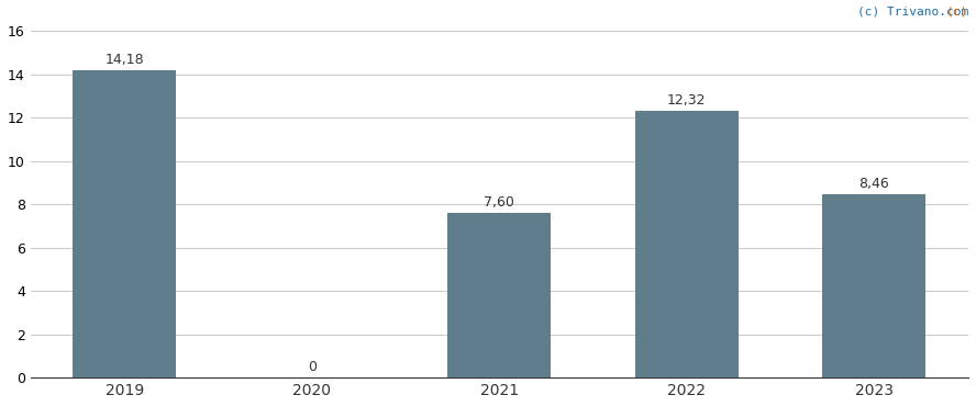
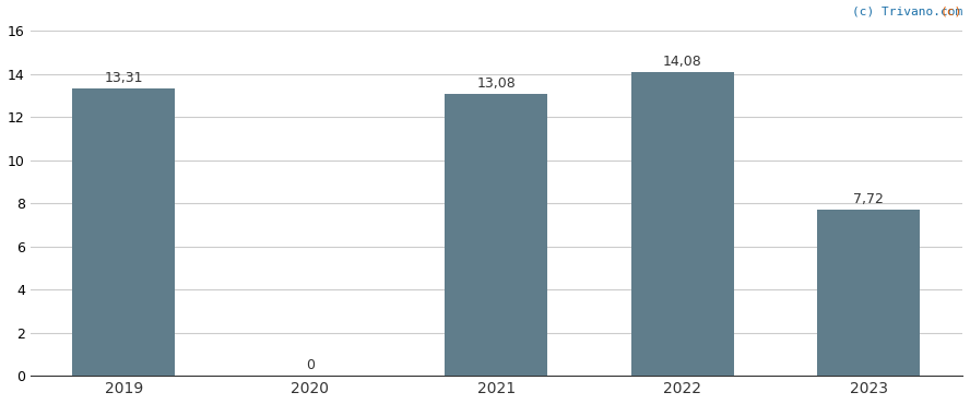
2019: 14,18 -> 13,31
2021: 7,60 -> 13,08
2022: 12,32 -> 14,08
2023: 8,46 -> 7,72
